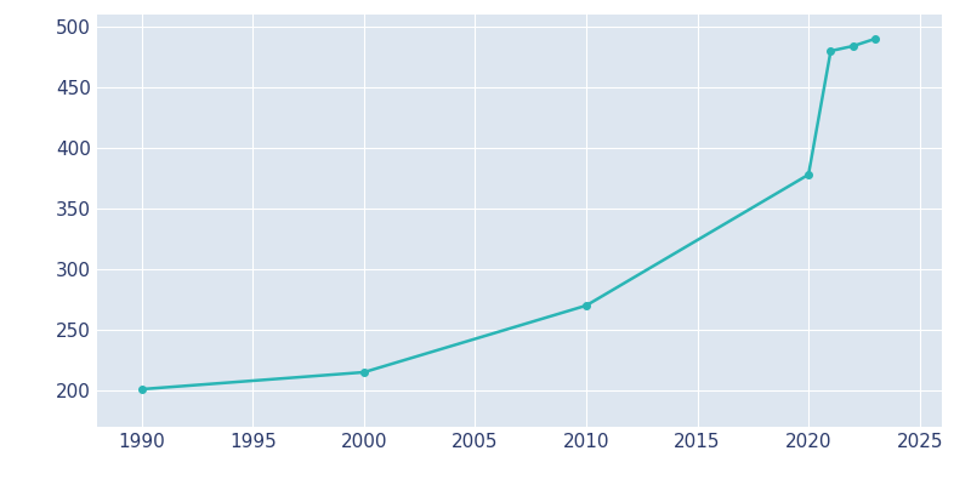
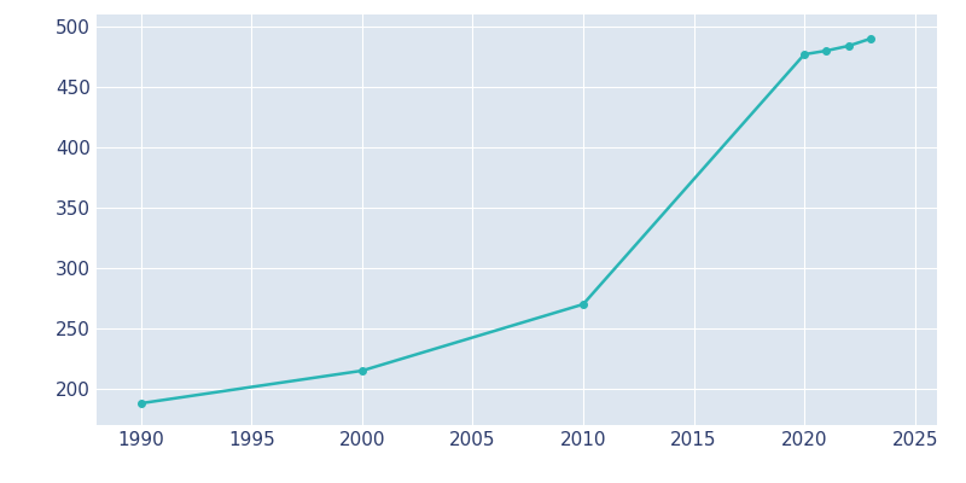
1990: 201 -> 188
2020: 378 -> 477
